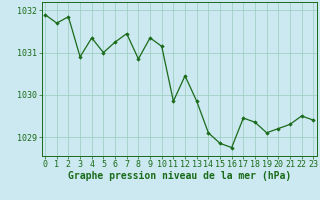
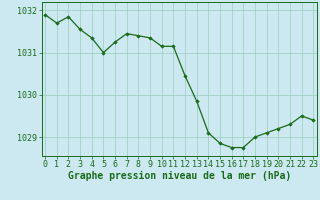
3: 1030.90 -> 1031.55
8: 1030.85 -> 1031.40
11: 1029.85 -> 1031.15
17: 1029.45 -> 1028.75
18: 1029.35 -> 1029.00
